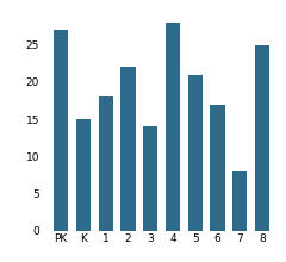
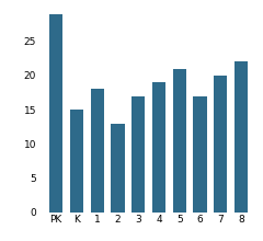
PK: 27 -> 29
2: 22 -> 13
3: 14 -> 17
4: 28 -> 19
7: 8 -> 20
8: 25 -> 22
